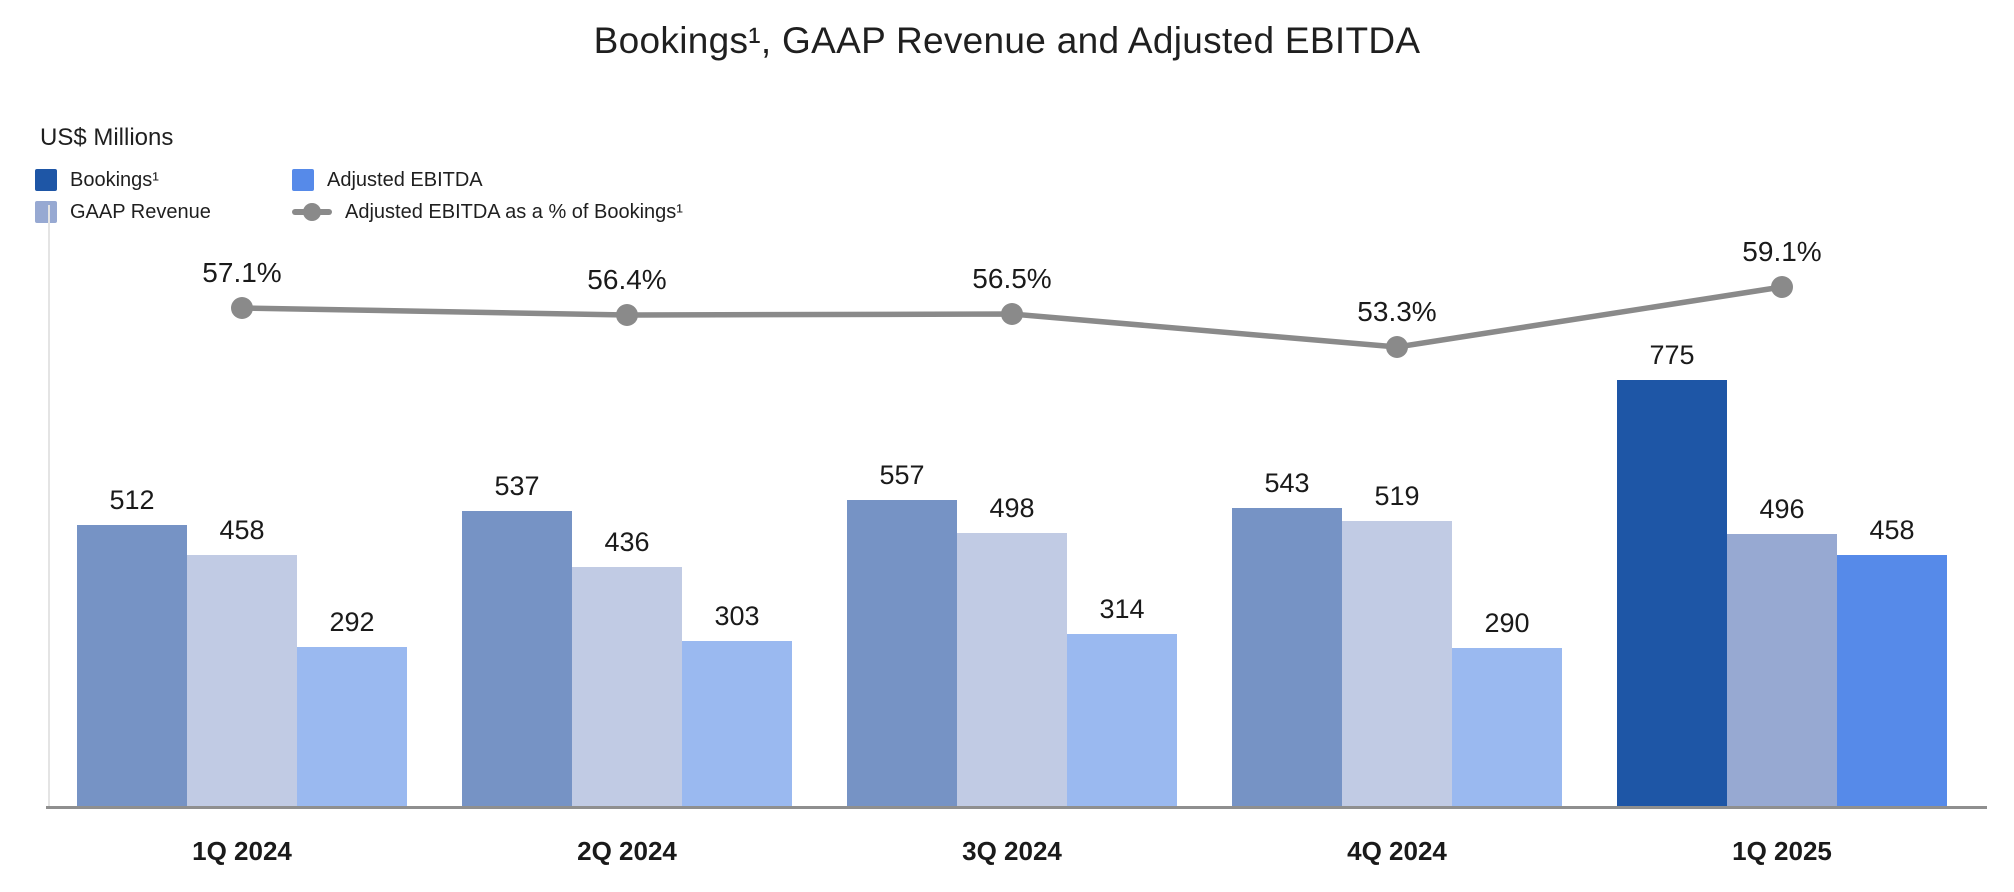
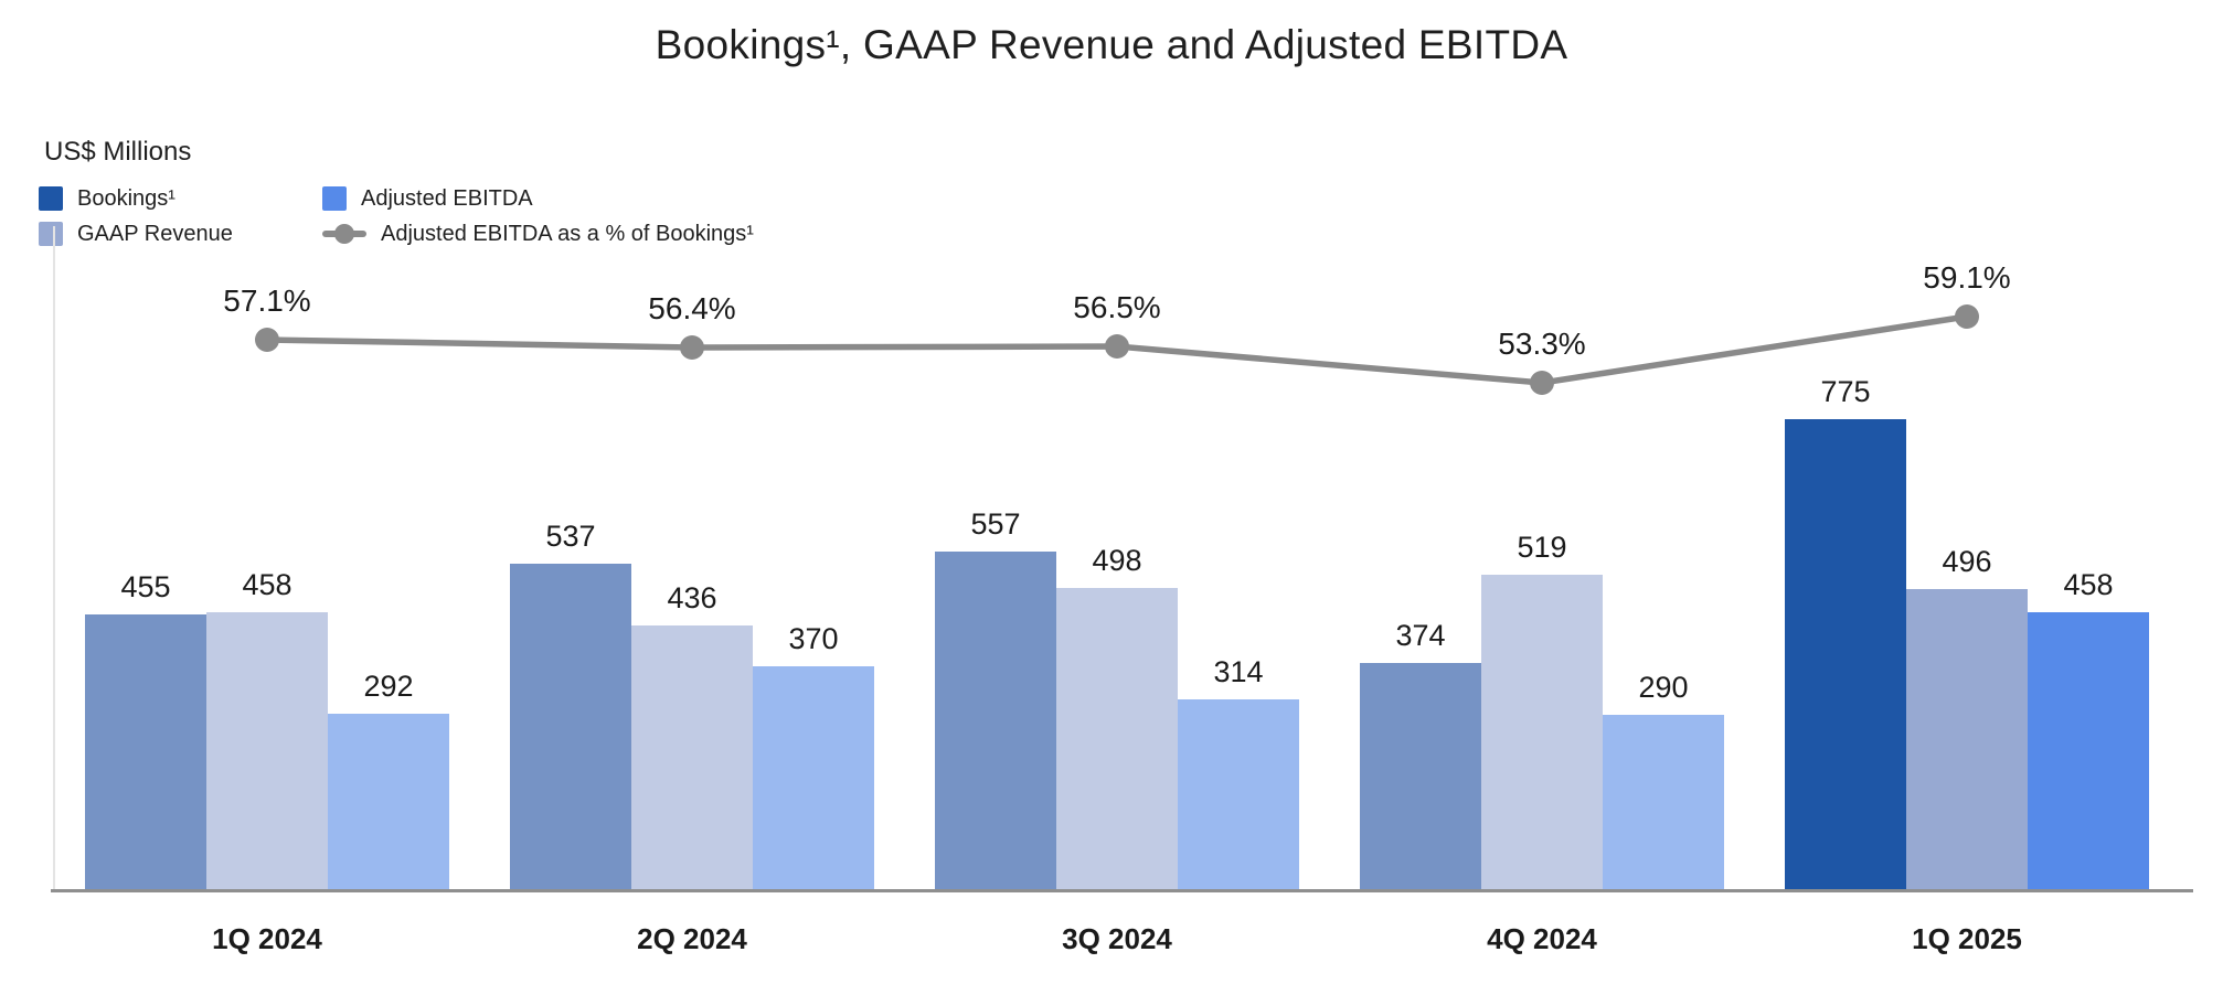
Bookings¹/1Q 2024: 512 -> 455
Adjusted EBITDA/2Q 2024: 303 -> 370
Bookings¹/4Q 2024: 543 -> 374
